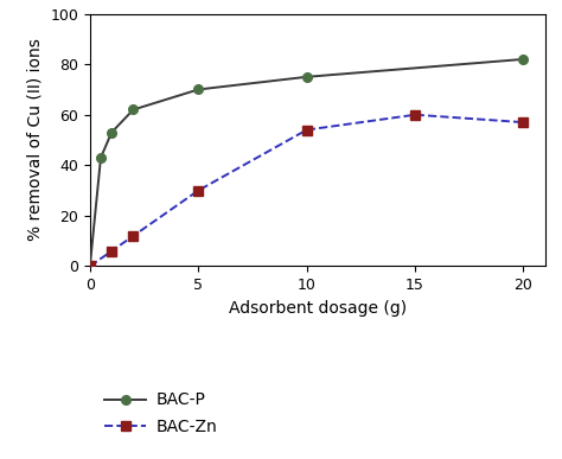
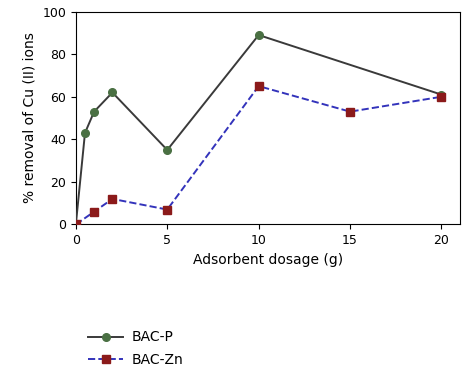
BAC-P/5: 70 -> 35
BAC-Zn/5: 30 -> 7
BAC-P/10: 75 -> 89
BAC-Zn/10: 54 -> 65
BAC-Zn/15: 60 -> 53
BAC-P/20: 82 -> 61
BAC-Zn/20: 57 -> 60
